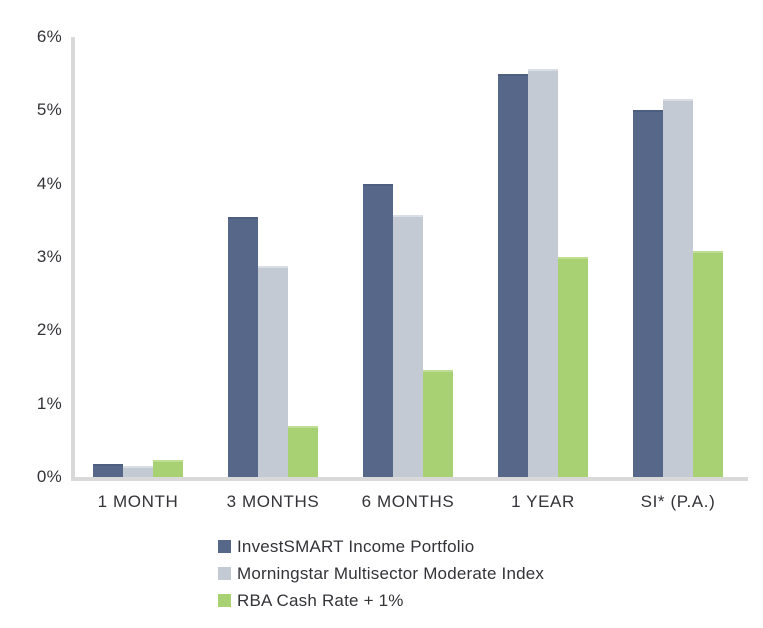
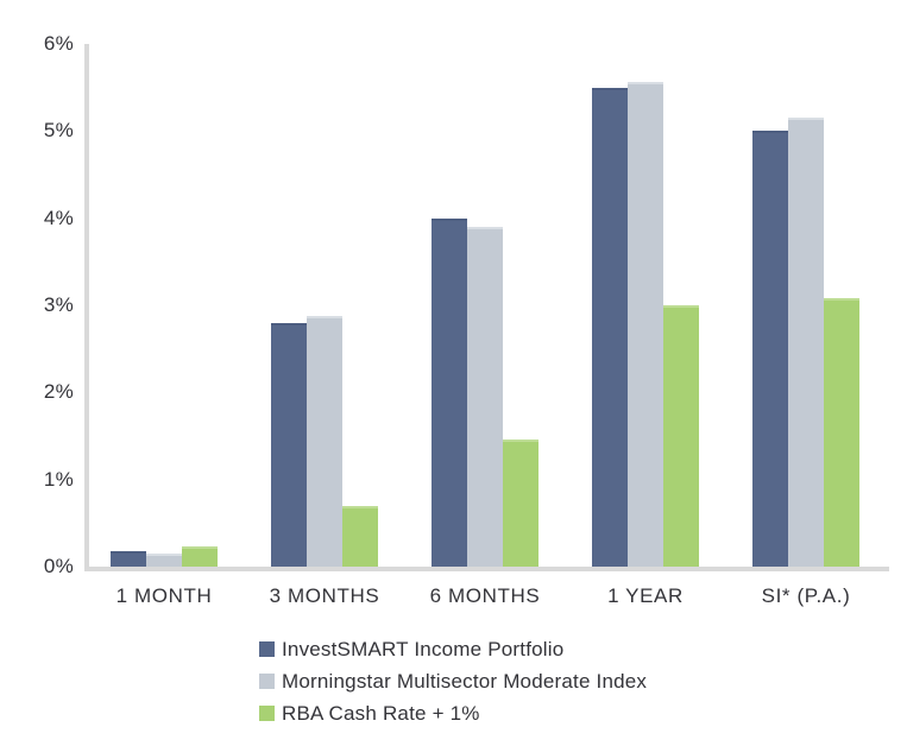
InvestSMART Income Portfolio/3 MONTHS: 3.5% -> 2.8%
Morningstar Multisector Moderate Index/6 MONTHS: 3.6% -> 3.9%
